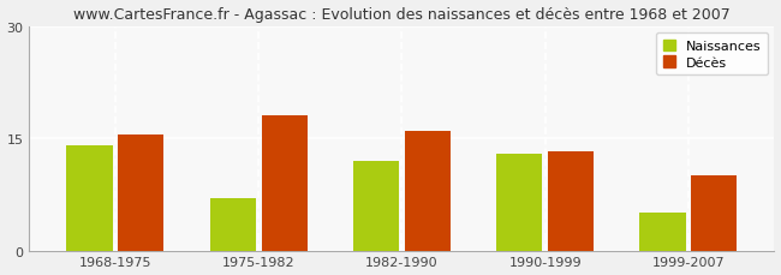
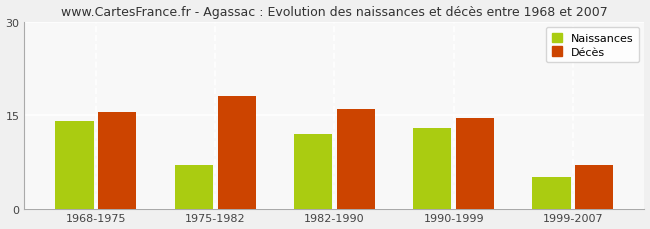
Décès/1990-1999: 13.2 -> 14.5
Décès/1999-2007: 10.0 -> 7.0
